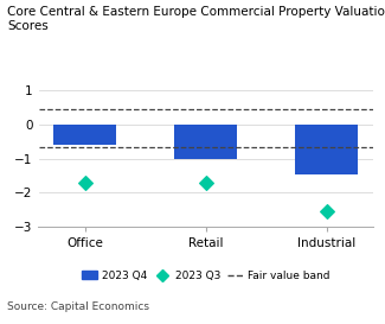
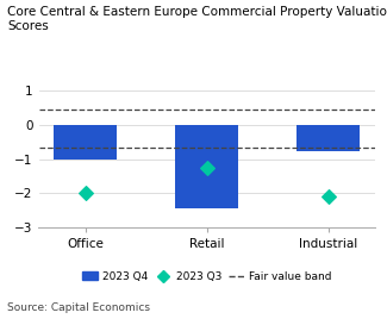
2023 Q4/Office: -0.60 -> -1.00
2023 Q3/Office: -1.70 -> -2.00
2023 Q4/Retail: -1.00 -> -2.45
2023 Q3/Retail: -1.70 -> -1.25
2023 Q4/Industrial: -1.45 -> -0.75
2023 Q3/Industrial: -2.55 -> -2.10
